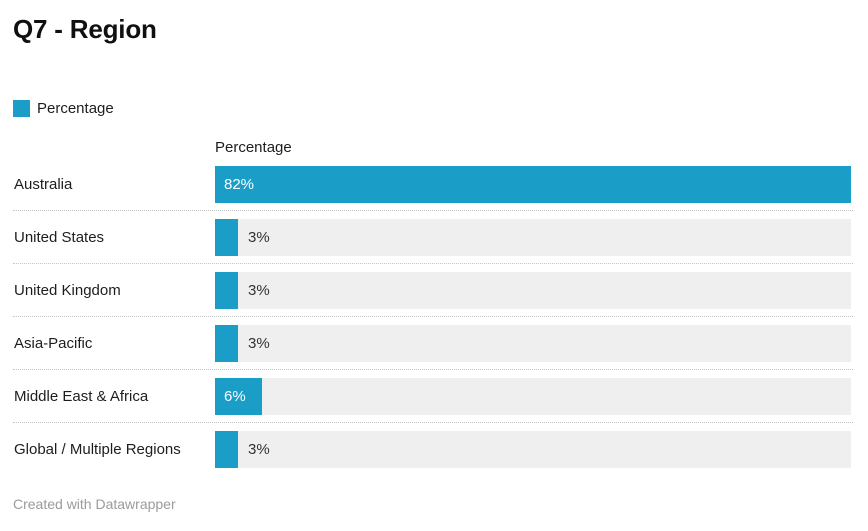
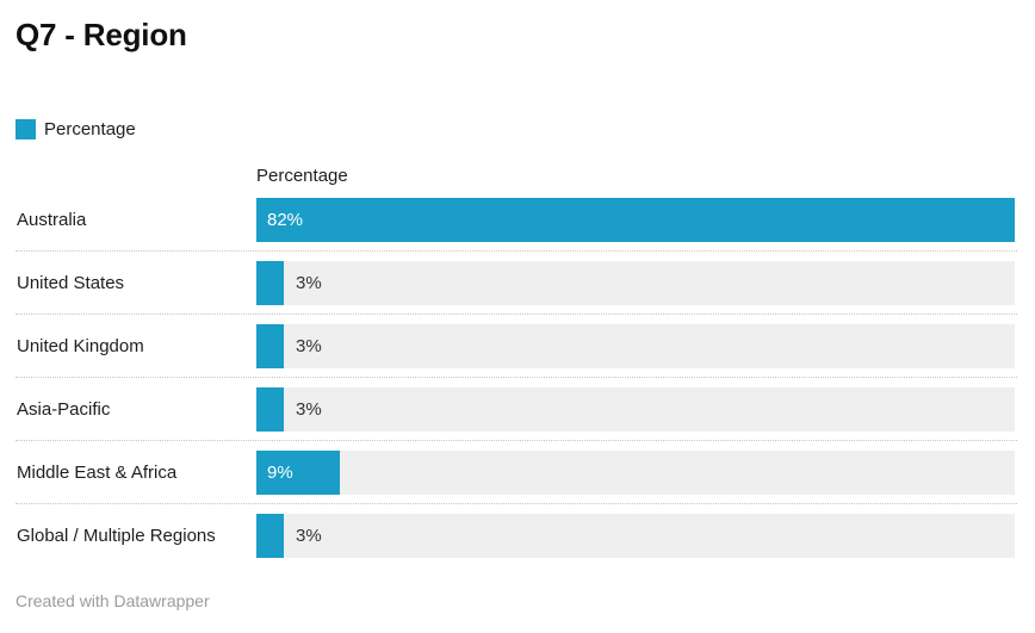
Middle East & Africa: 6% -> 9%
